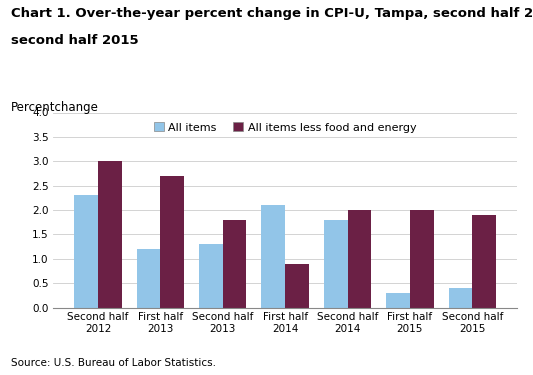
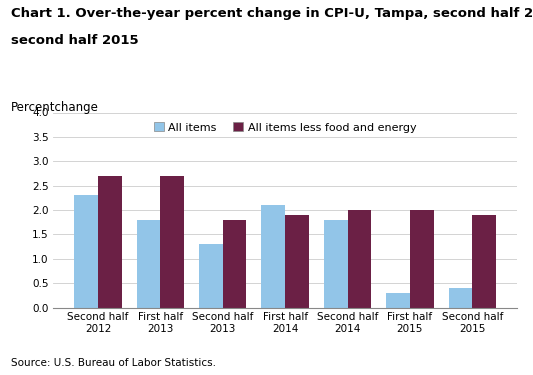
All items less food and energy/Second half 2012: 3.0 -> 2.7
All items/First half 2013: 1.2 -> 1.8
All items less food and energy/First half 2014: 0.9 -> 1.9
